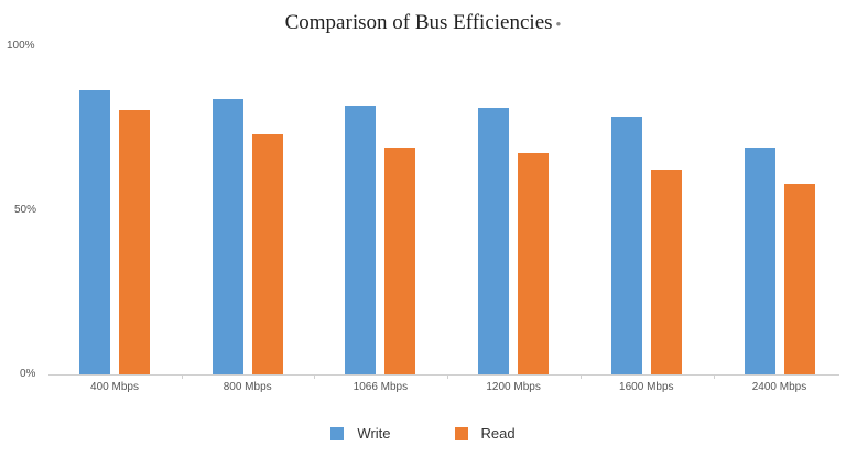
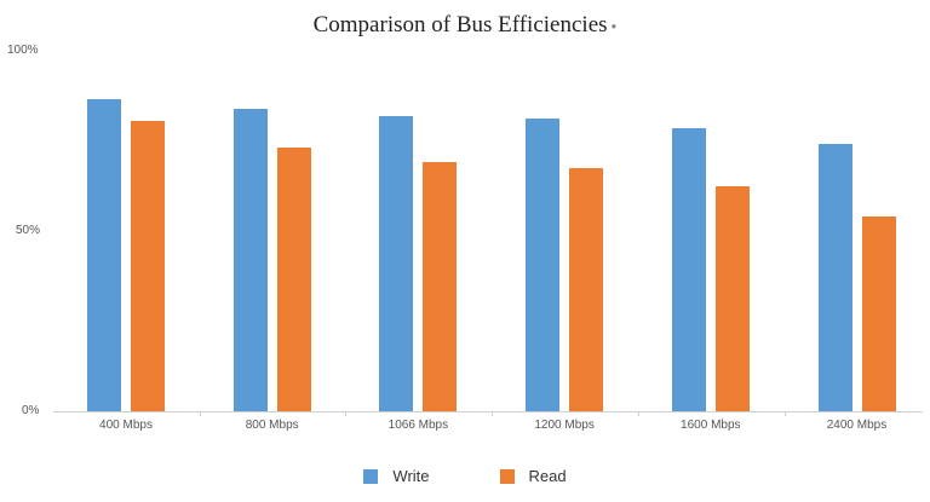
Write/2400 Mbps: 69% -> 74%
Read/2400 Mbps: 58% -> 54%
